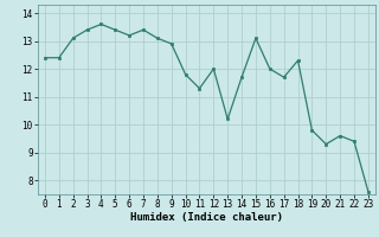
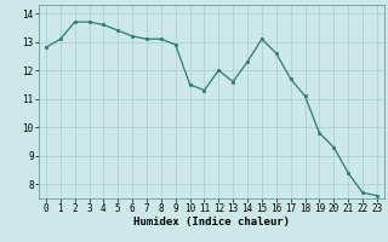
0: 12.4 -> 12.8
1: 12.4 -> 13.1
2: 13.1 -> 13.7
3: 13.4 -> 13.7
7: 13.4 -> 13.1
10: 11.8 -> 11.5
13: 10.2 -> 11.6
14: 11.7 -> 12.3
16: 12.0 -> 12.6
18: 12.3 -> 11.1
21: 9.6 -> 8.4
22: 9.4 -> 7.7
